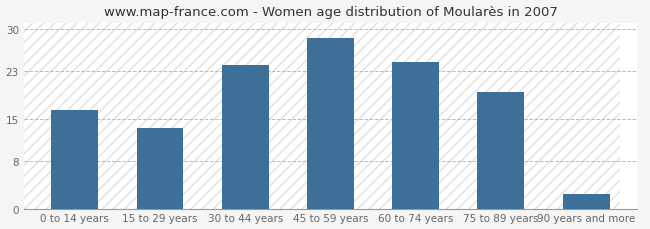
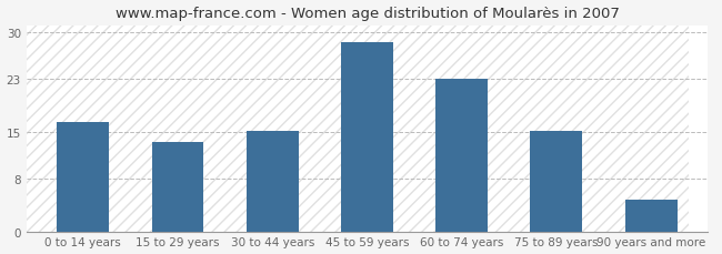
30 to 44 years: 24.0 -> 15.2
60 to 74 years: 24.5 -> 23.0
75 to 89 years: 19.5 -> 15.2
90 years and more: 2.5 -> 4.8
